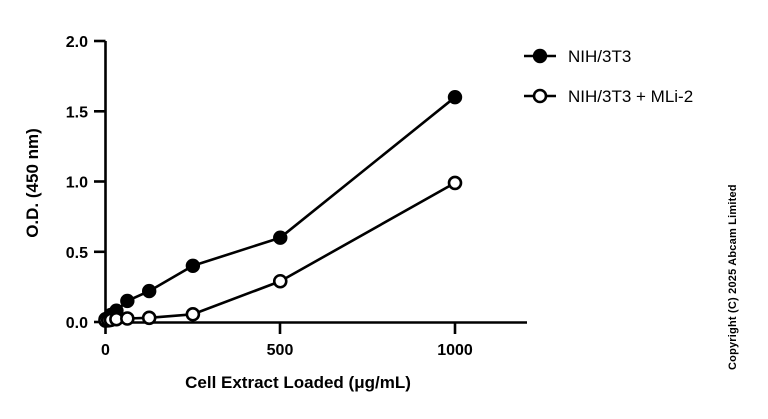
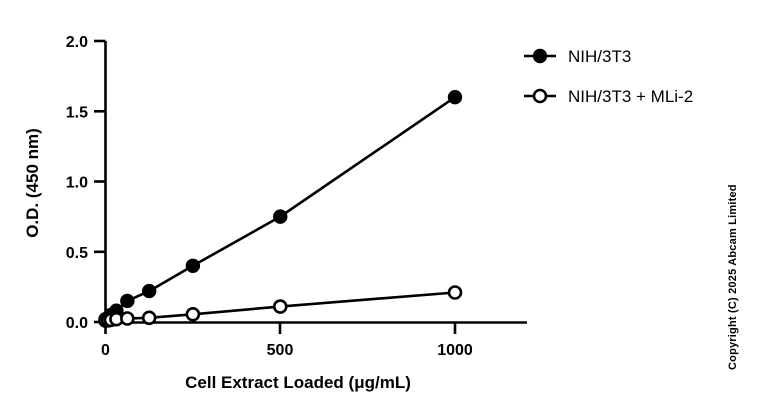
NIH/3T3/500: 0.60 -> 0.75
NIH/3T3 + MLi-2/500: 0.29 -> 0.11
NIH/3T3 + MLi-2/1000: 0.99 -> 0.21
